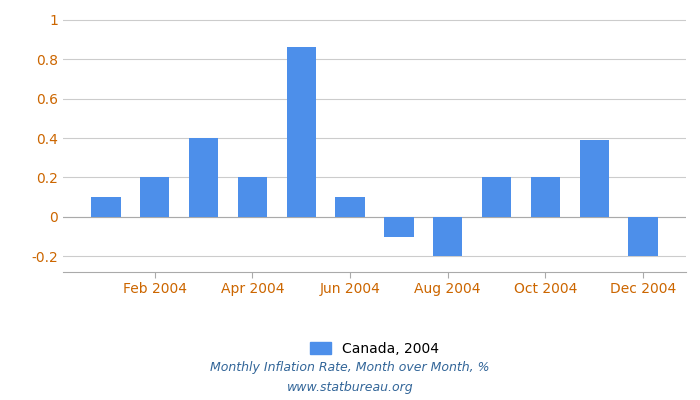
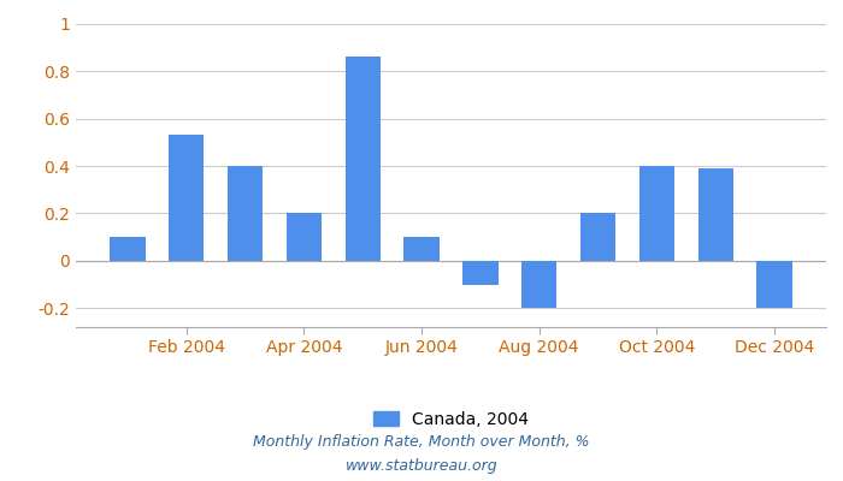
Feb 2004: 0.20 -> 0.53
Oct 2004: 0.20 -> 0.40
